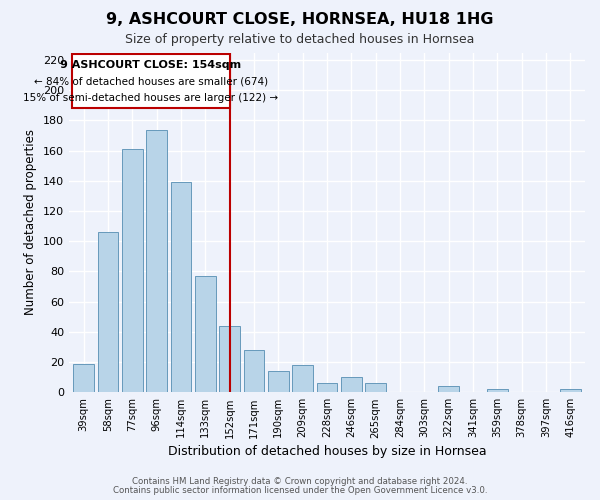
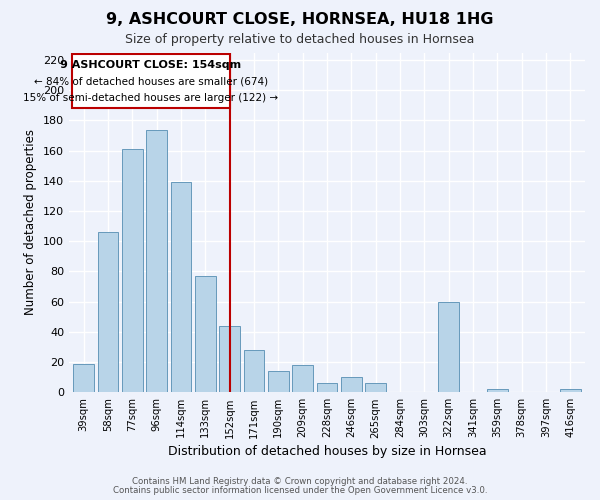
322sqm: 4 -> 60
